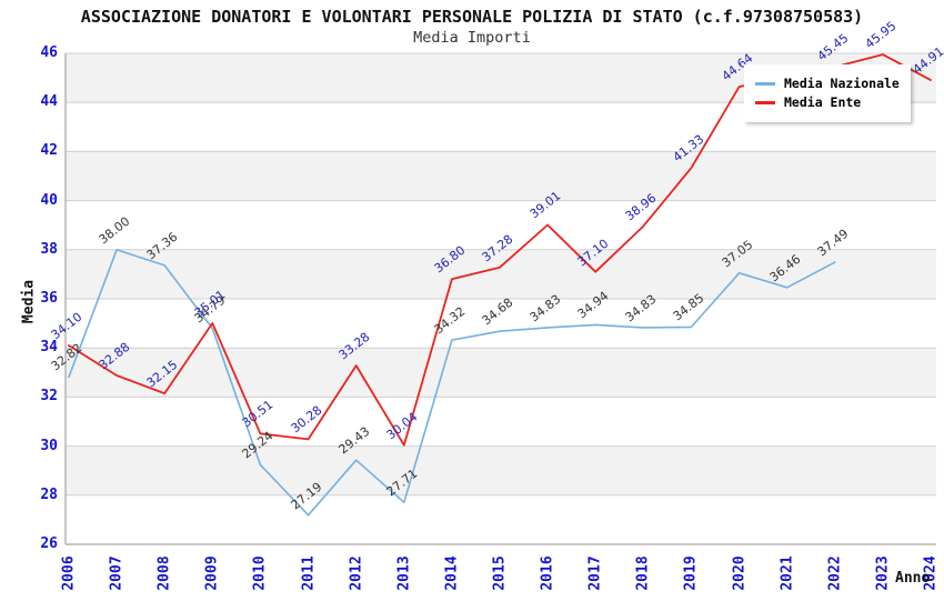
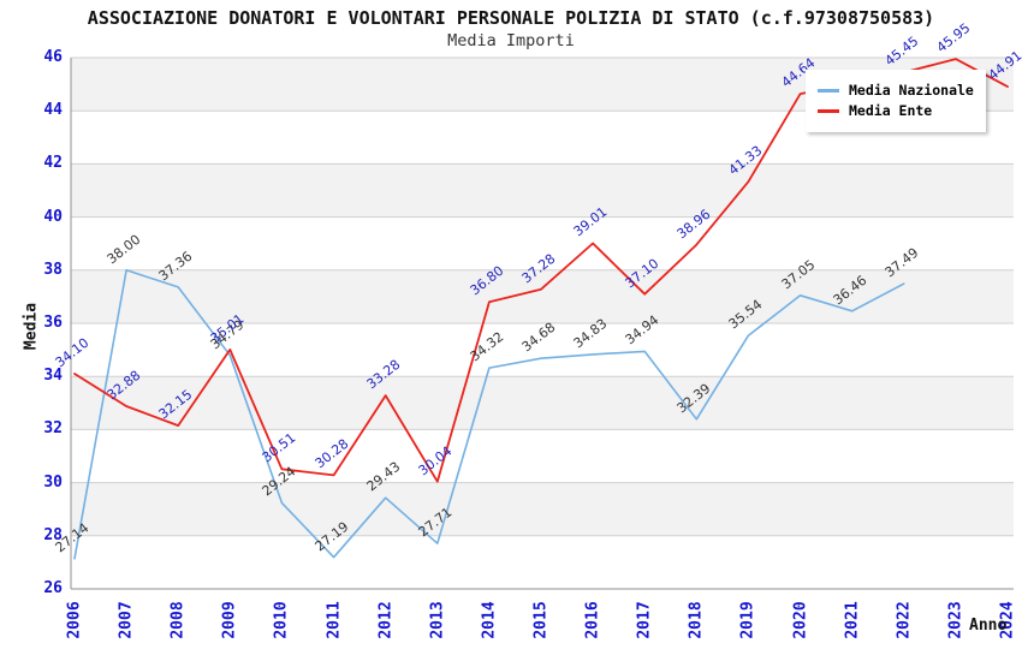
Media Nazionale/2006: 32.82 -> 27.14
Media Nazionale/2018: 34.83 -> 32.39
Media Nazionale/2019: 34.85 -> 35.54
